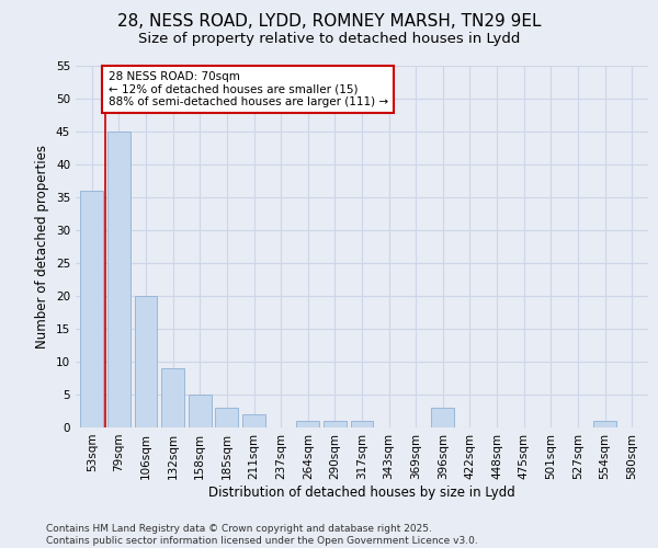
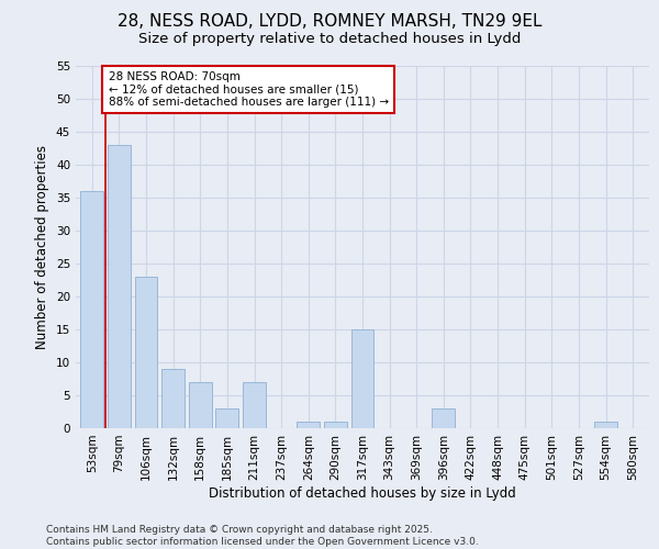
79sqm: 45 -> 43
106sqm: 20 -> 23
158sqm: 5 -> 7
211sqm: 2 -> 7
317sqm: 1 -> 15
